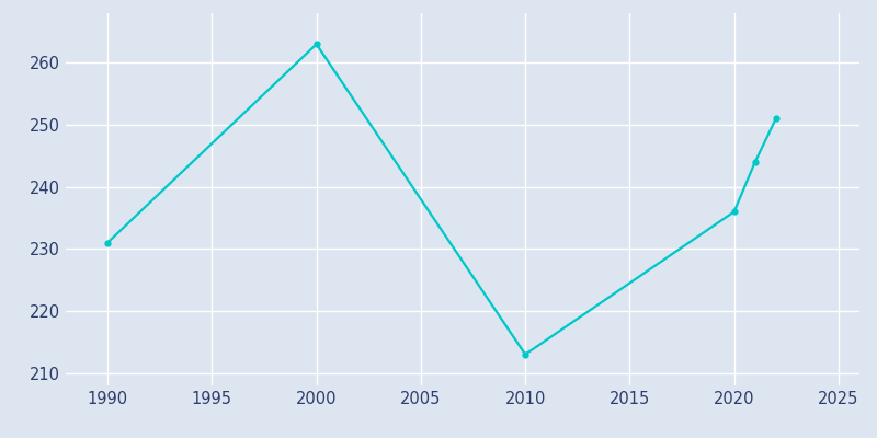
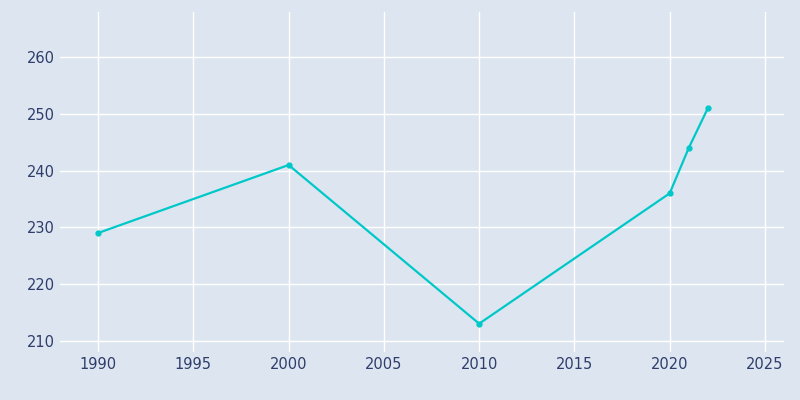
1990: 231 -> 229
2000: 263 -> 241
